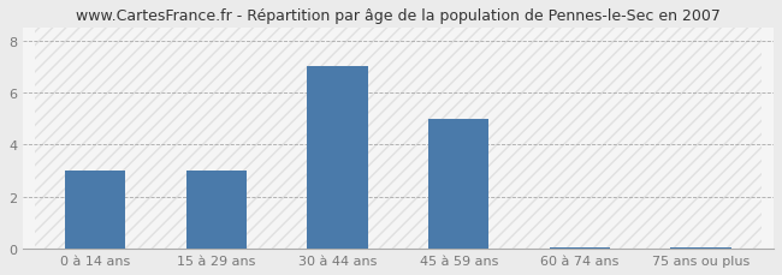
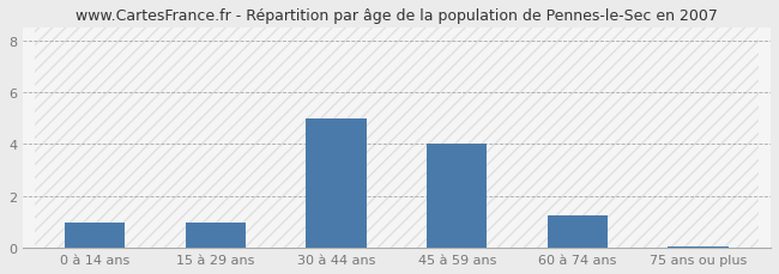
0 à 14 ans: 3.00 -> 1.00
15 à 29 ans: 3.00 -> 1.00
30 à 44 ans: 7.00 -> 5.00
45 à 59 ans: 5.00 -> 4.00
60 à 74 ans: 0.07 -> 1.25
